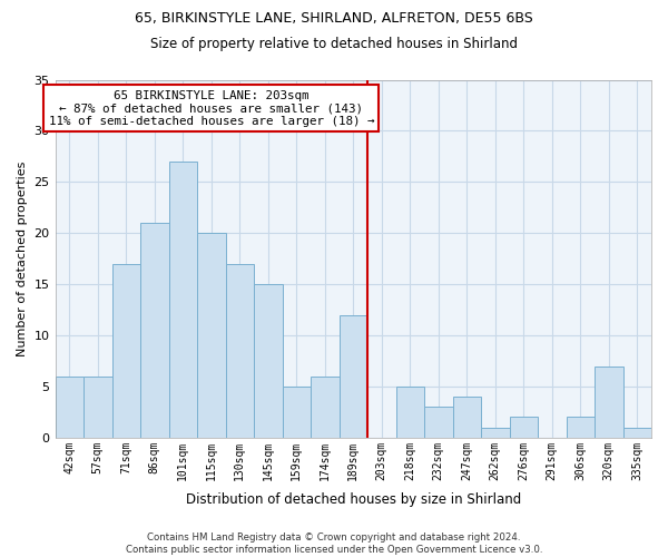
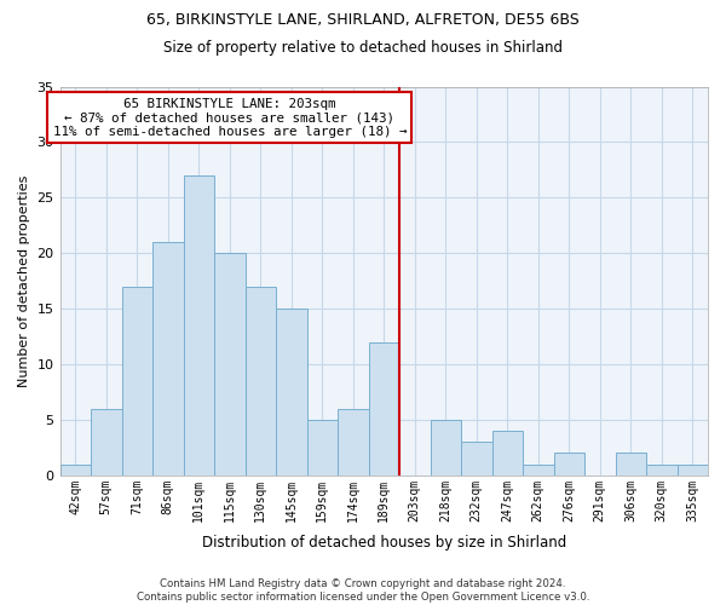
42sqm: 6 -> 1
320sqm: 7 -> 1
